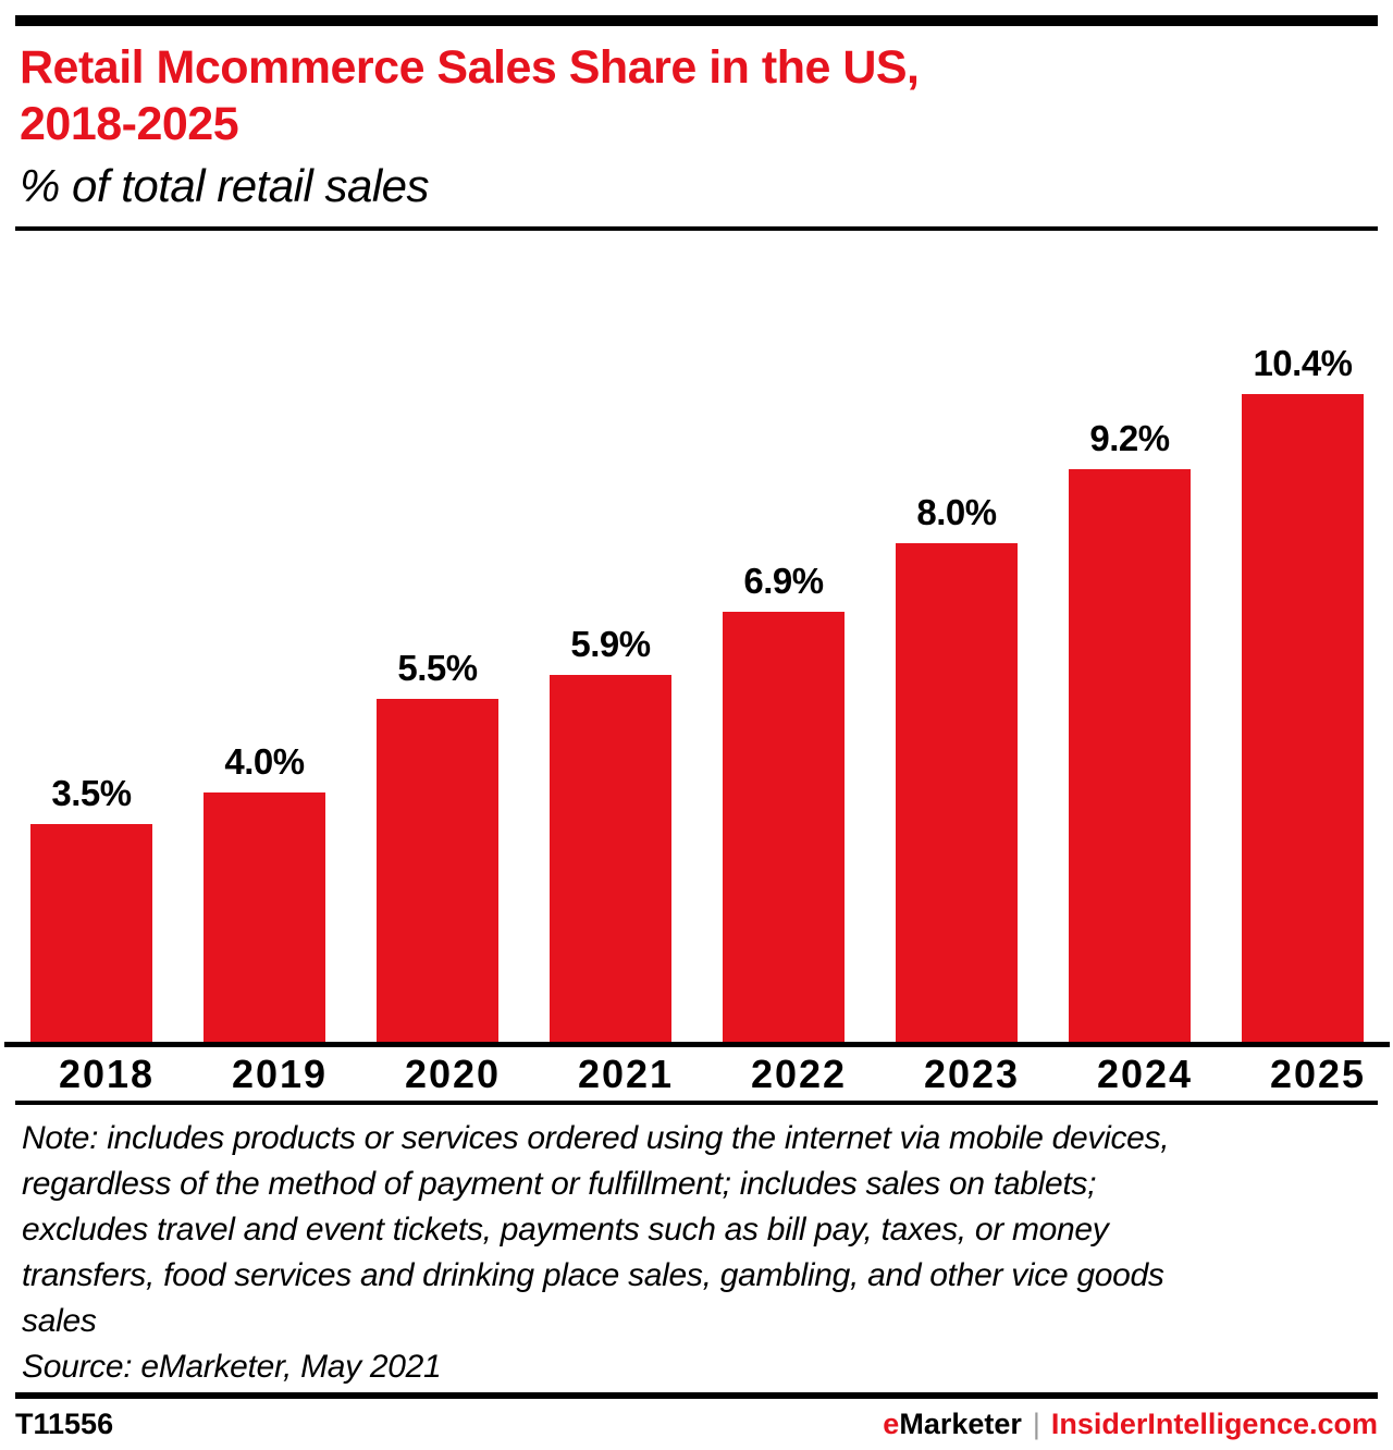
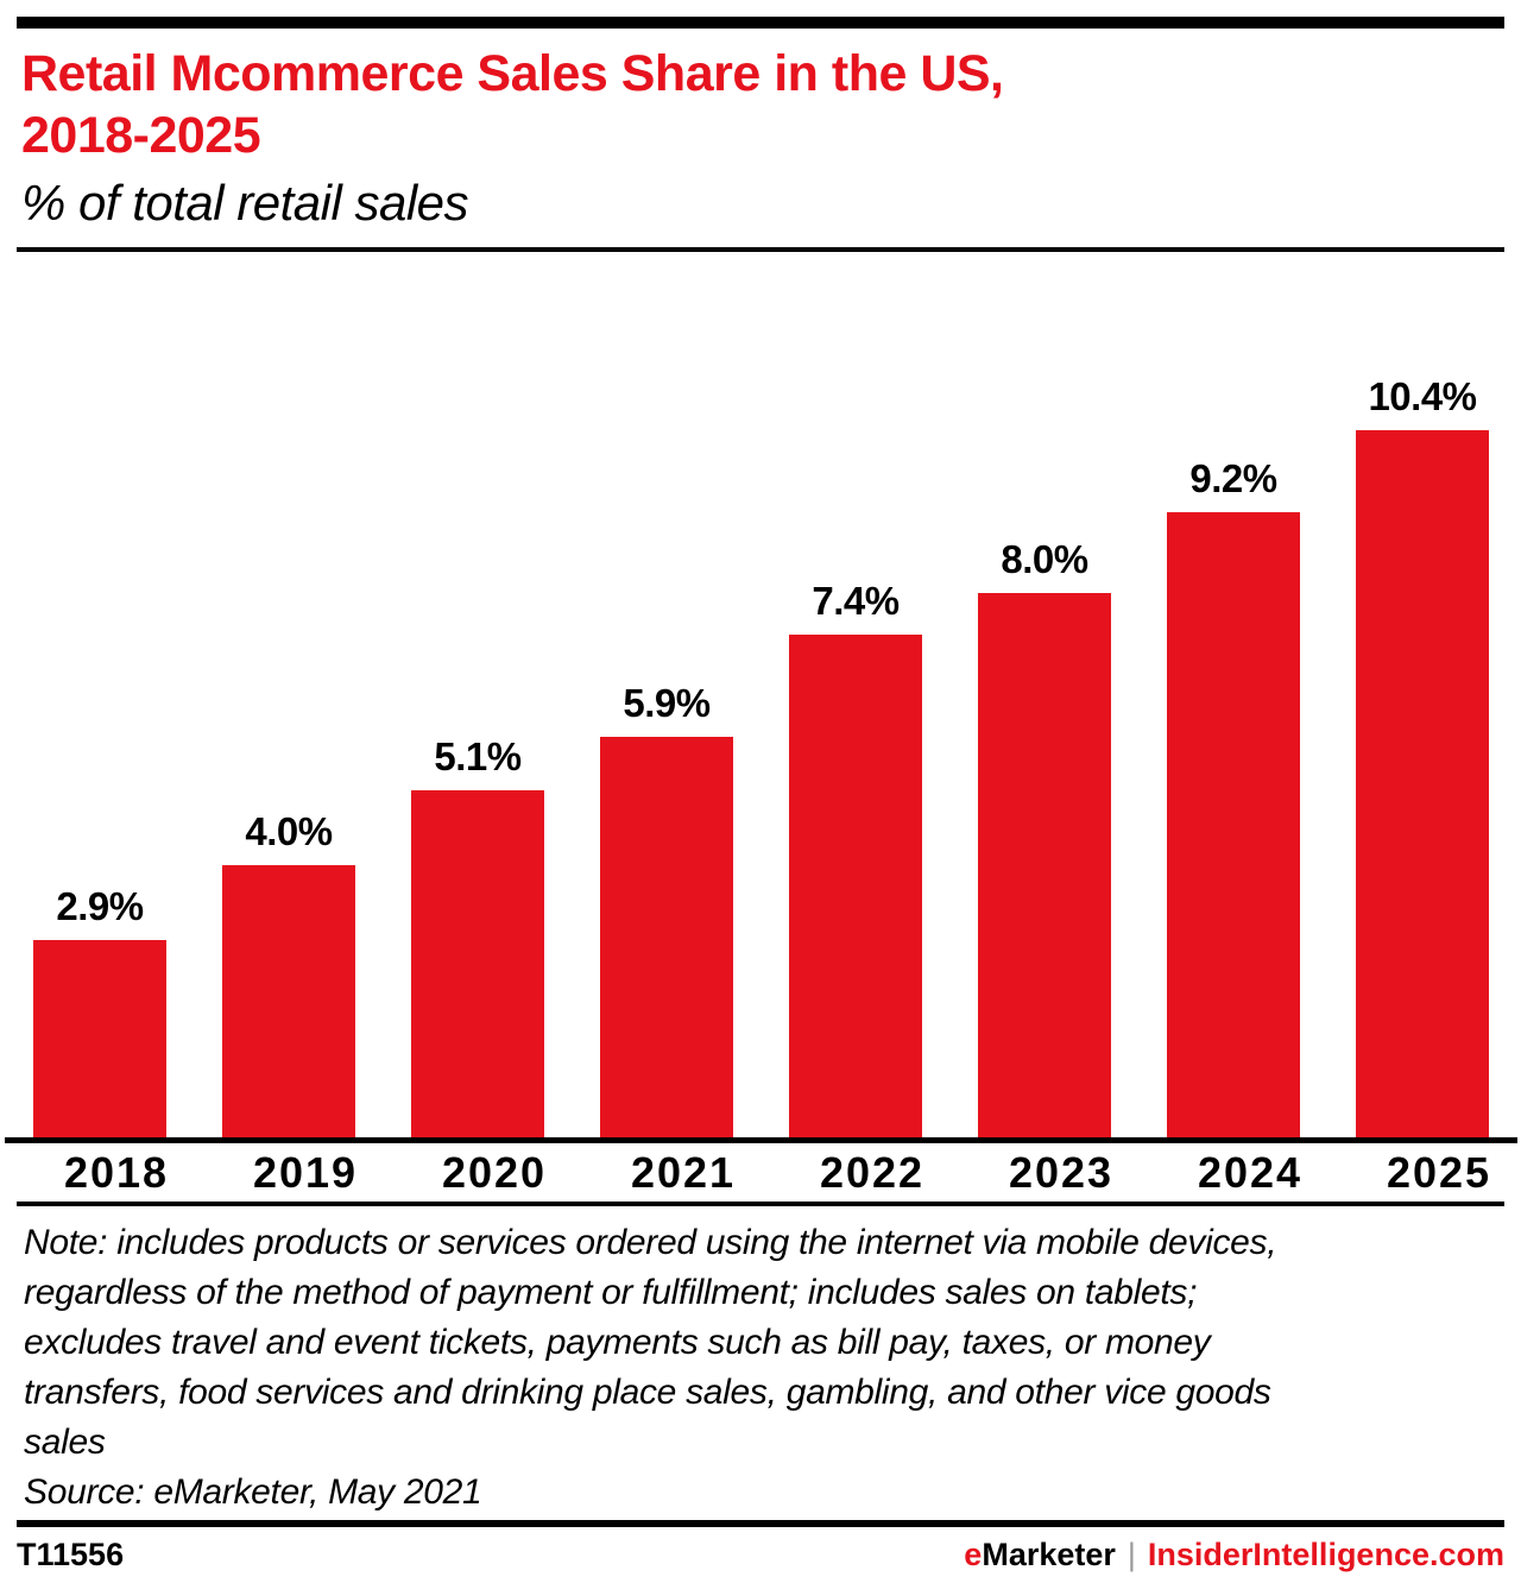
2018: 3.5% -> 2.9%
2020: 5.5% -> 5.1%
2022: 6.9% -> 7.4%
